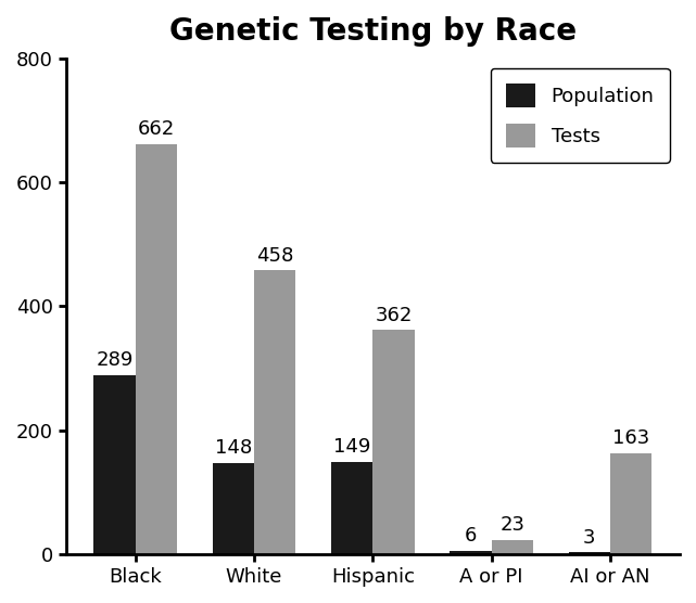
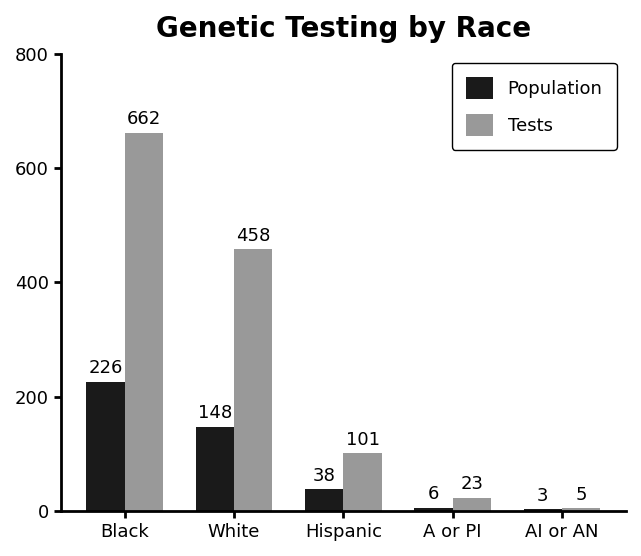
Population/Black: 289 -> 226
Population/Hispanic: 149 -> 38
Tests/Hispanic: 362 -> 101
Tests/AI or AN: 163 -> 5
